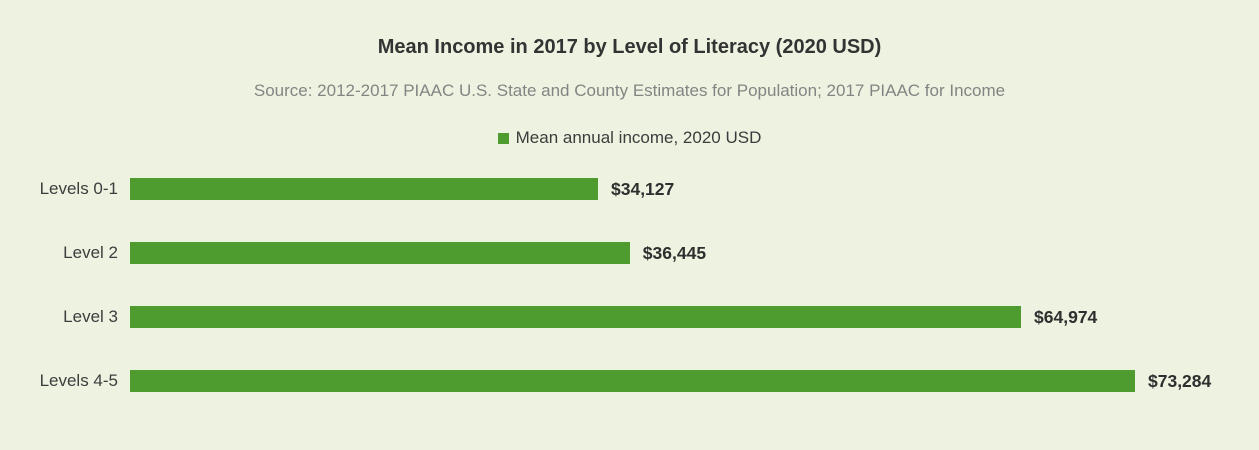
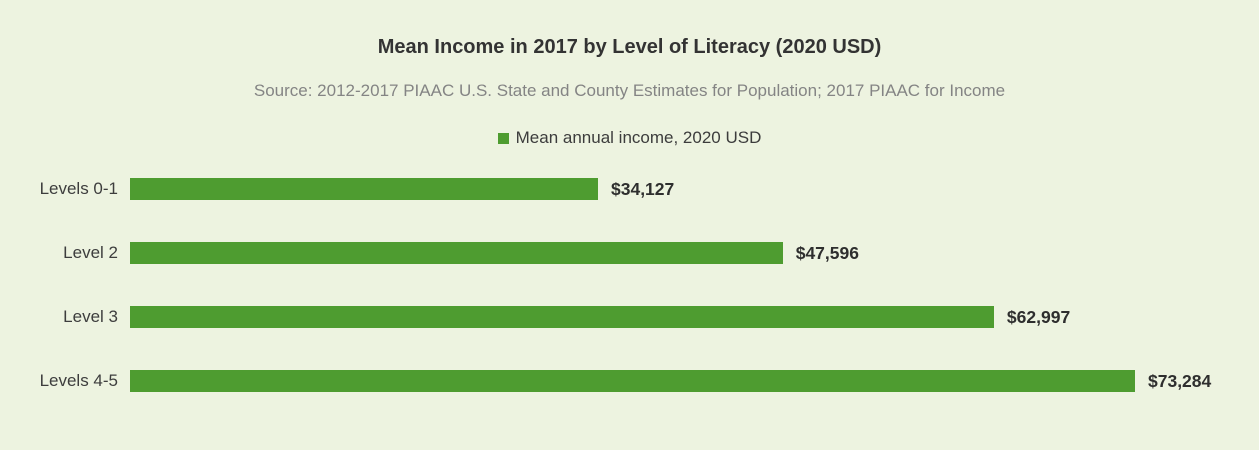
Level 2: $36,445 -> $47,596
Level 3: $64,974 -> $62,997
